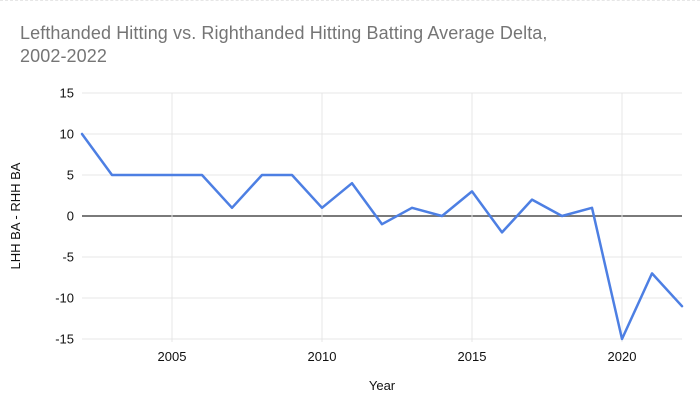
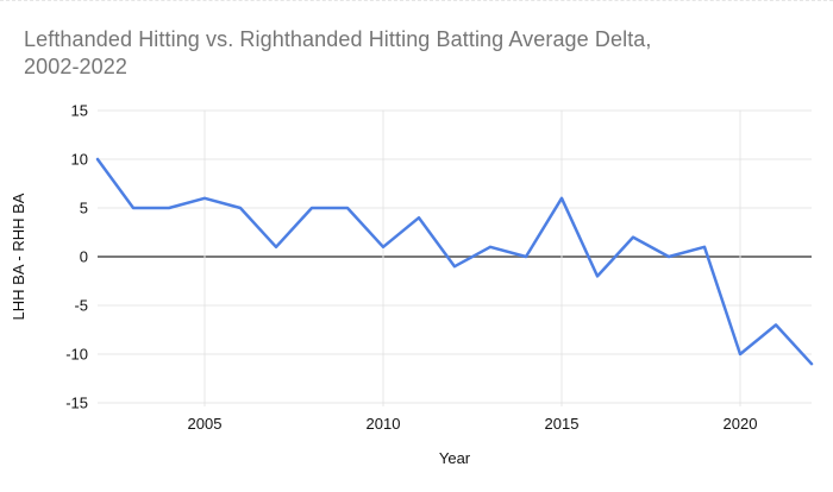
2005: 5 -> 6
2015: 3 -> 6
2020: -15 -> -10
